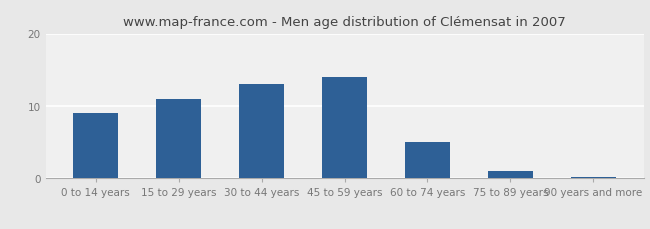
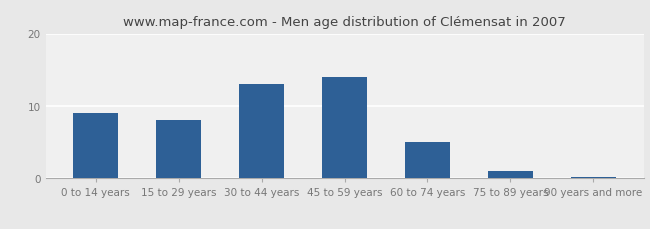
15 to 29 years: 11.0 -> 8.0
